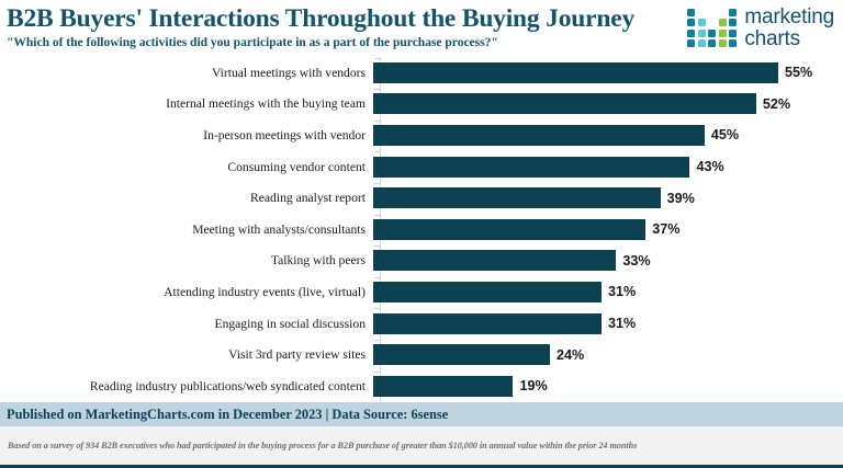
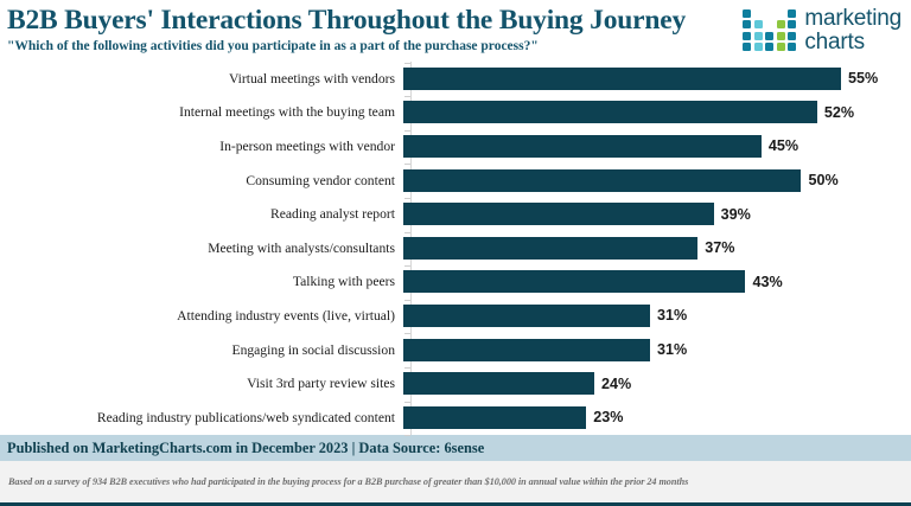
Consuming vendor content: 43% -> 50%
Talking with peers: 33% -> 43%
Reading industry publications/web syndicated content: 19% -> 23%
